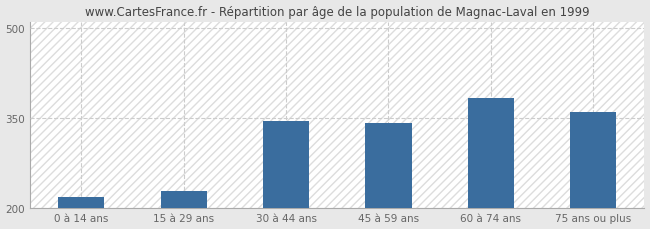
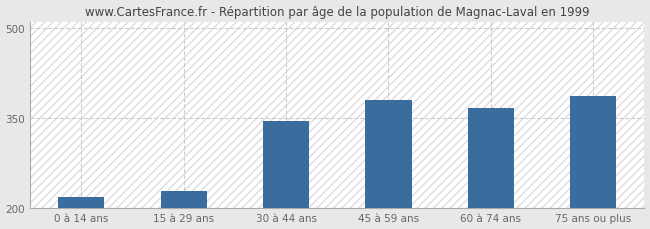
45 à 59 ans: 342 -> 380
60 à 74 ans: 382 -> 366
75 ans ou plus: 360 -> 386
